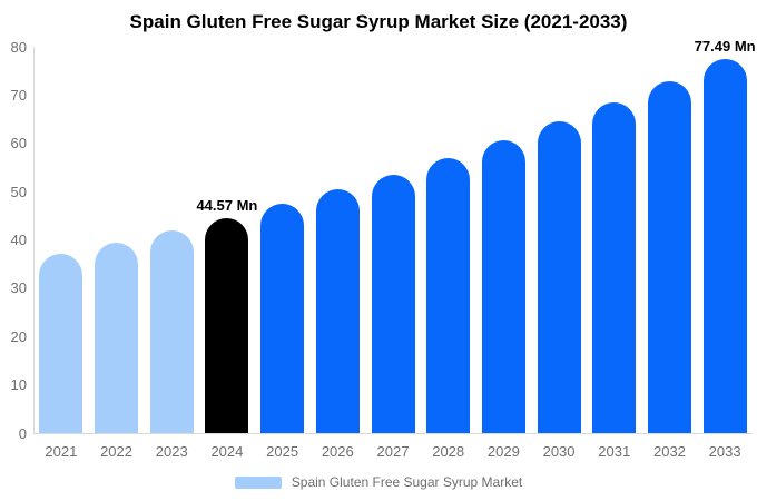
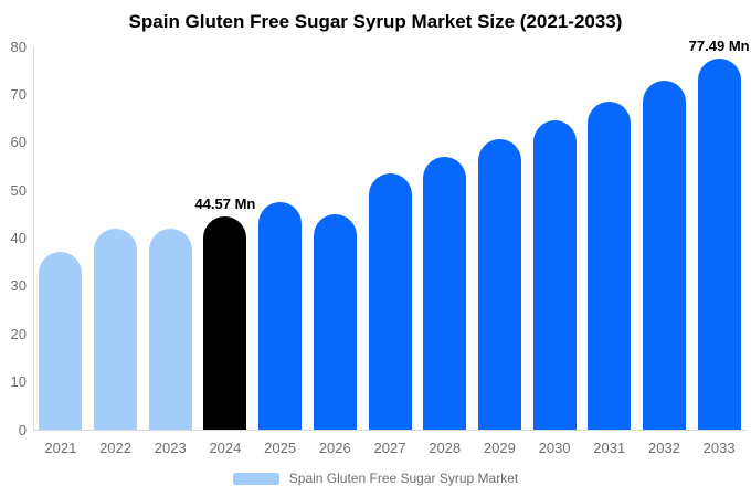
2022: 39 -> 42
2026: 50 -> 45
